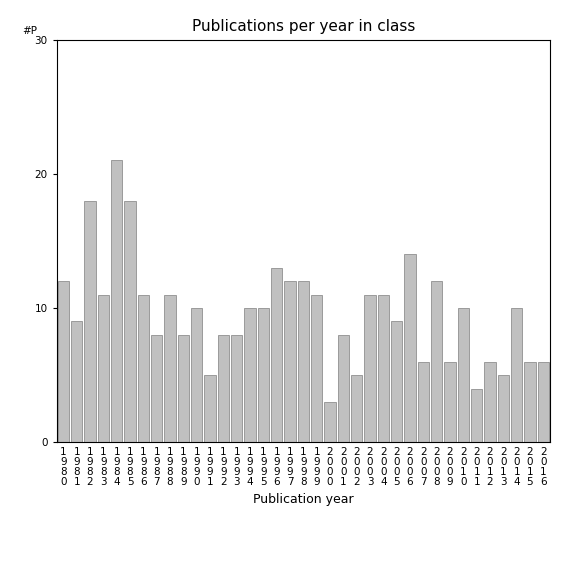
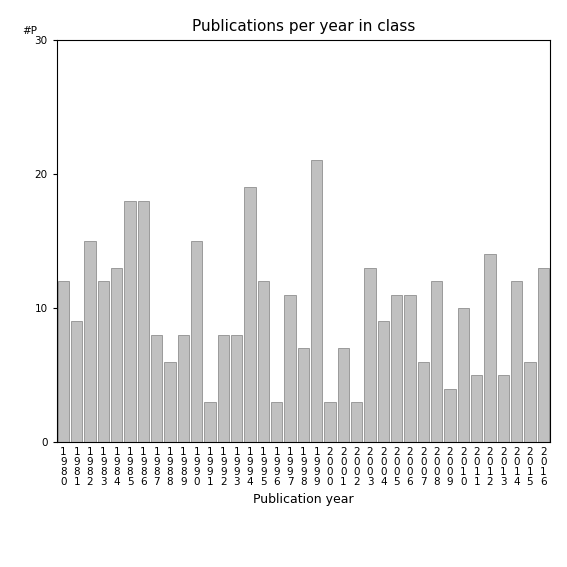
1 9 8 2: 18 -> 15
1 9 8 3: 11 -> 12
1 9 8 4: 21 -> 13
1 9 8 6: 11 -> 18
1 9 8 8: 11 -> 6
1 9 9 0: 10 -> 15
1 9 9 1: 5 -> 3
1 9 9 4: 10 -> 19
1 9 9 5: 10 -> 12
1 9 9 6: 13 -> 3
1 9 9 7: 12 -> 11
1 9 9 8: 12 -> 7
1 9 9 9: 11 -> 21
2 0 0 1: 8 -> 7
2 0 0 2: 5 -> 3
2 0 0 3: 11 -> 13
2 0 0 4: 11 -> 9
2 0 0 5: 9 -> 11
2 0 0 6: 14 -> 11
2 0 0 9: 6 -> 4
2 0 1 1: 4 -> 5
2 0 1 2: 6 -> 14
2 0 1 4: 10 -> 12
2 0 1 6: 6 -> 13
